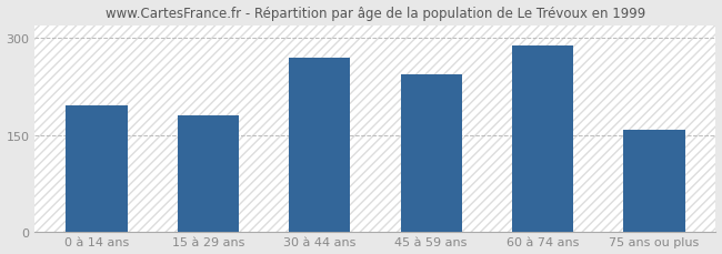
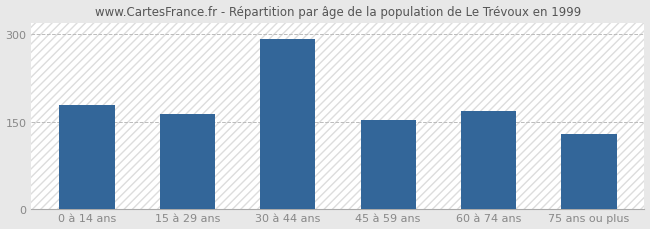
0 à 14 ans: 196 -> 178
15 à 29 ans: 180 -> 163
30 à 44 ans: 270 -> 293
45 à 59 ans: 244 -> 153
60 à 74 ans: 288 -> 168
75 ans ou plus: 158 -> 128
